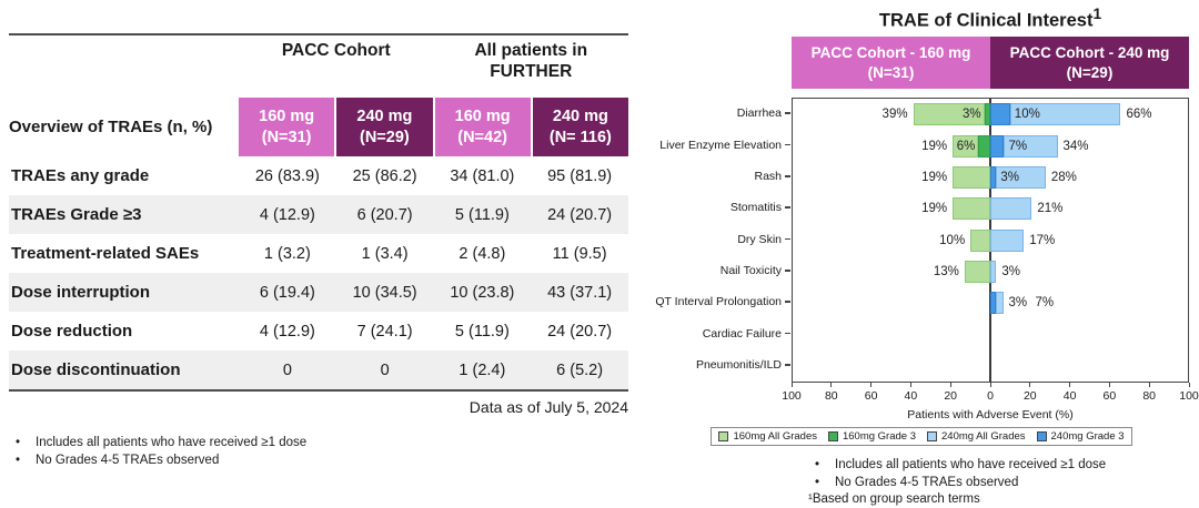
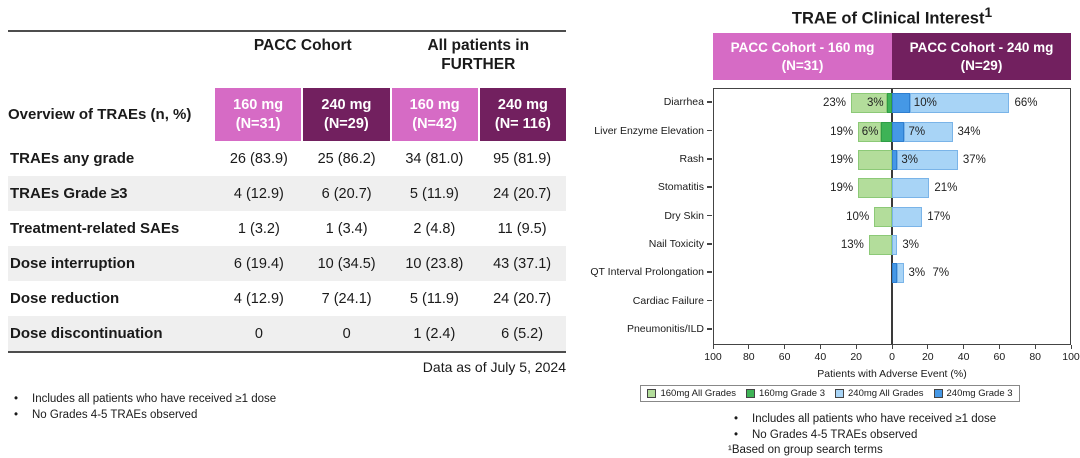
160mg All Grades/Diarrhea: 39% -> 23%
240mg All Grades/Rash: 28% -> 37%
